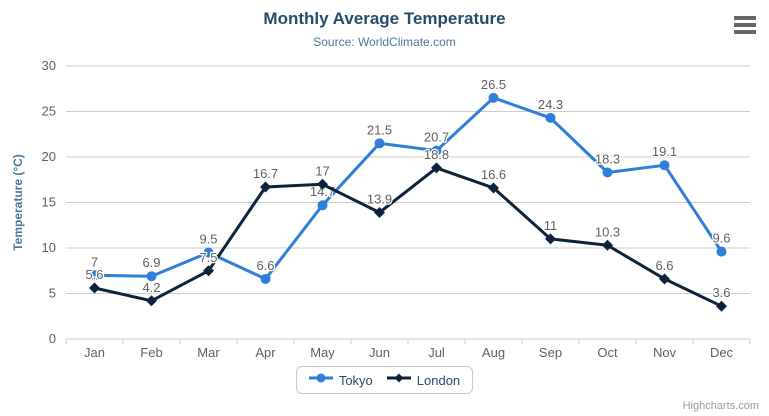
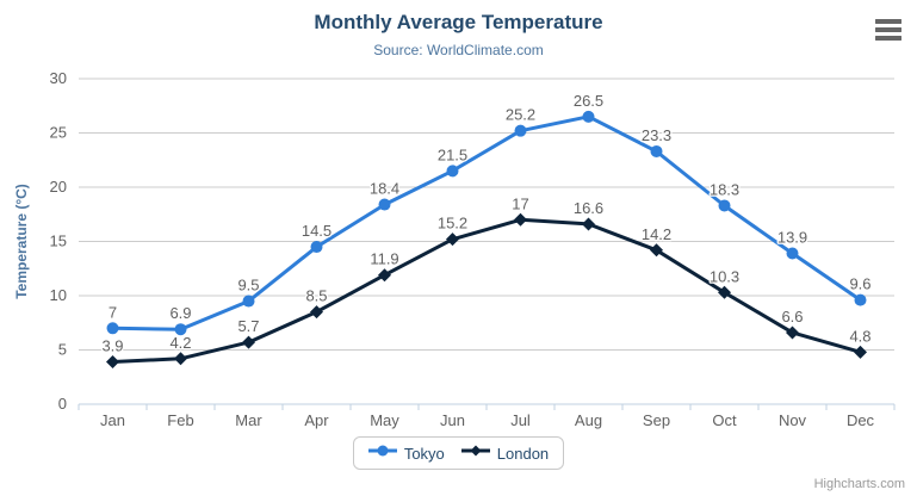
London/Jan: 5.6 -> 3.9
London/Mar: 7.5 -> 5.7
Tokyo/Apr: 6.6 -> 14.5
London/Apr: 16.7 -> 8.5
Tokyo/May: 14.7 -> 18.4
London/May: 17 -> 11.9
London/Jun: 13.9 -> 15.2
Tokyo/Jul: 20.7 -> 25.2
London/Jul: 18.8 -> 17
Tokyo/Sep: 24.3 -> 23.3
London/Sep: 11 -> 14.2
Tokyo/Nov: 19.1 -> 13.9
London/Dec: 3.6 -> 4.8
